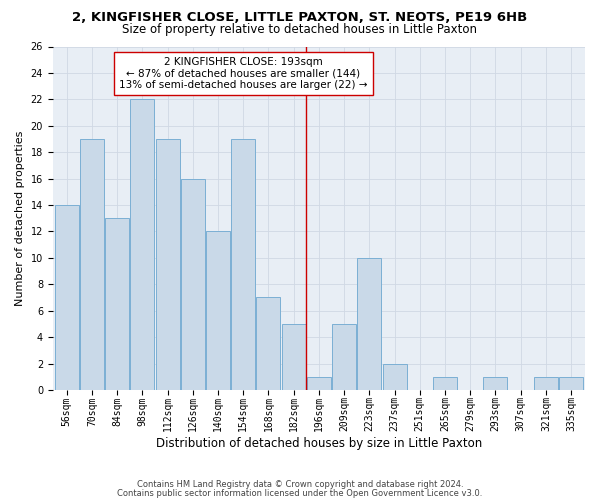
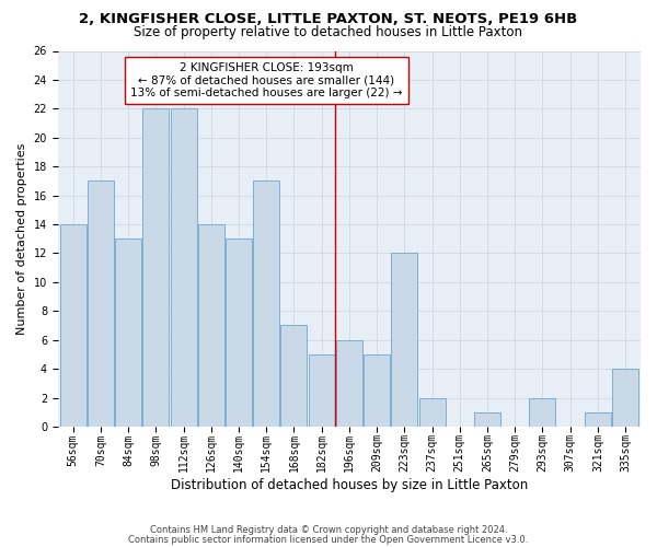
70sqm: 19 -> 17
112sqm: 19 -> 22
126sqm: 16 -> 14
140sqm: 12 -> 13
154sqm: 19 -> 17
196sqm: 1 -> 6
223sqm: 10 -> 12
293sqm: 1 -> 2
335sqm: 1 -> 4
